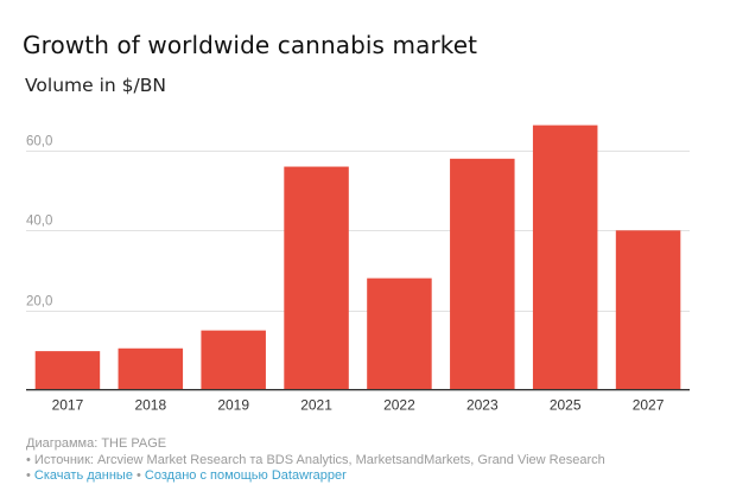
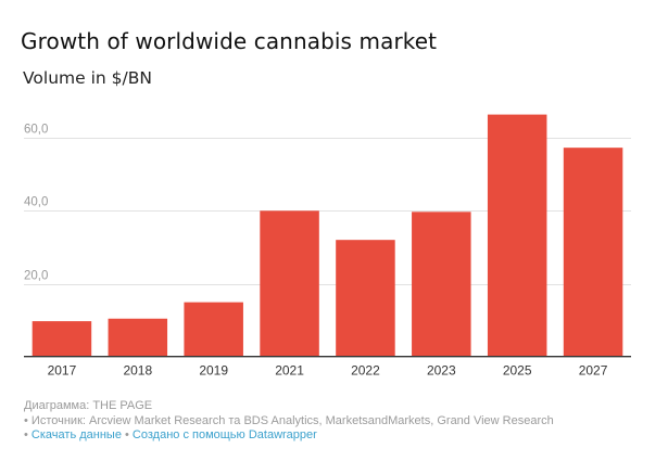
2021: 56 -> 40
2022: 28 -> 32
2023: 58 -> 40
2027: 40 -> 57
